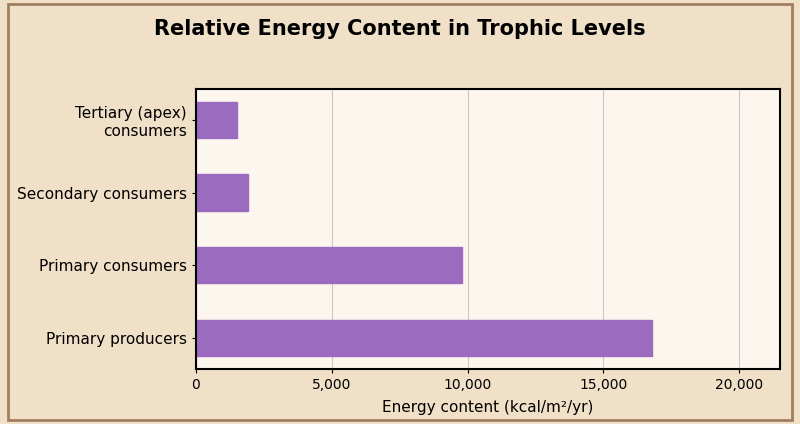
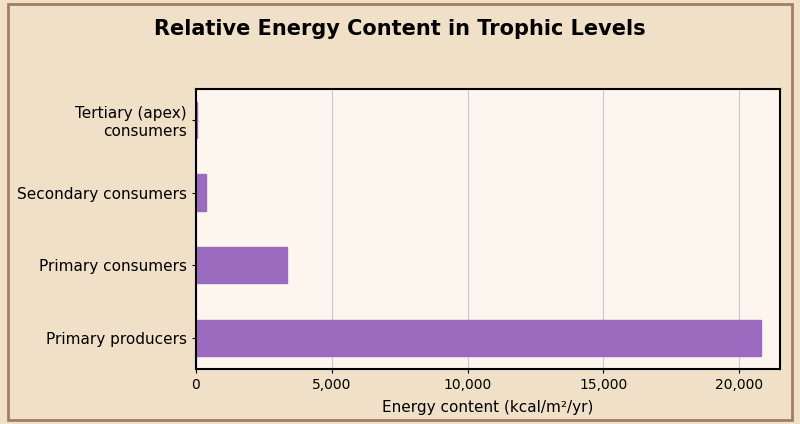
Tertiary (apex) consumers: 1,500 -> 20
Secondary consumers: 1,900 -> 380
Primary consumers: 9,800 -> 3,370
Primary producers: 16,800 -> 20,810
